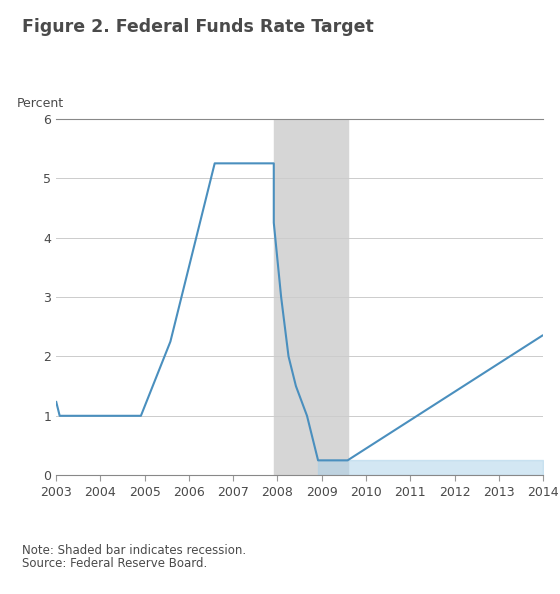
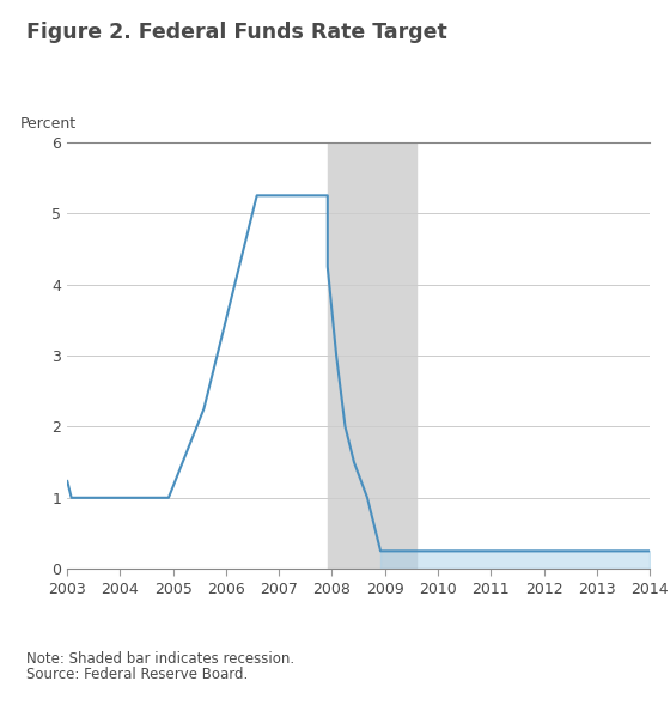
2014: 2.36 -> 0.25
